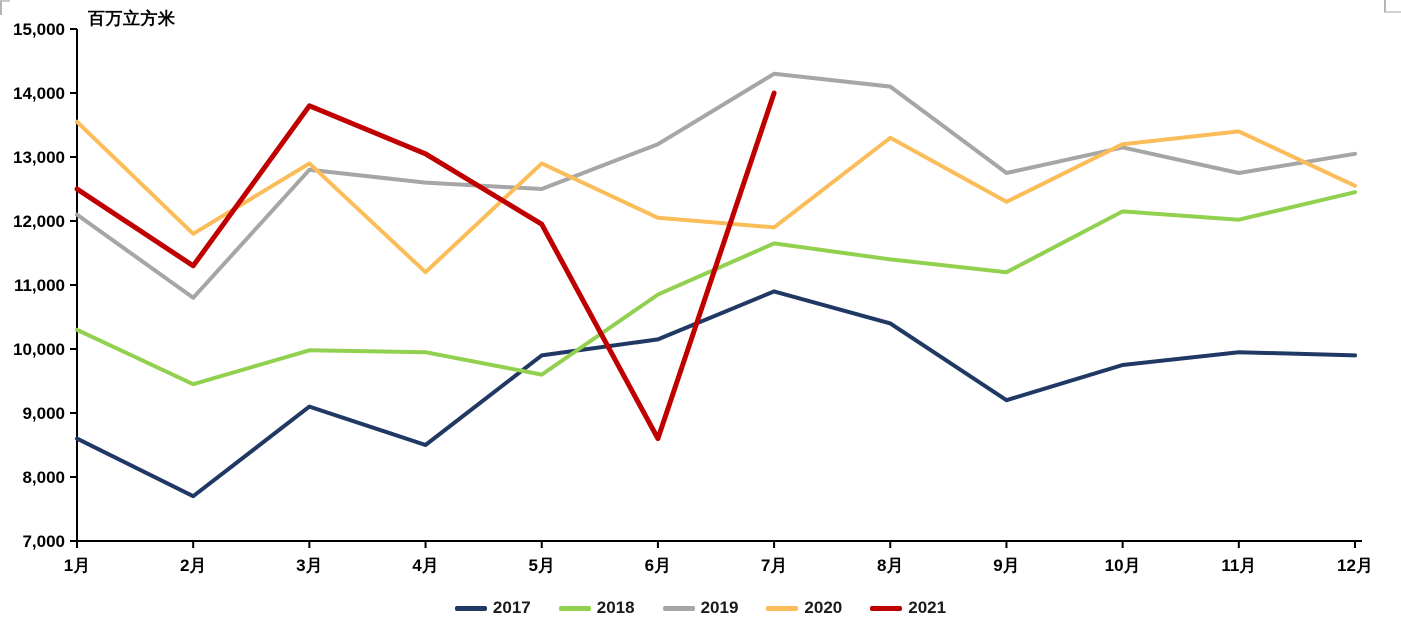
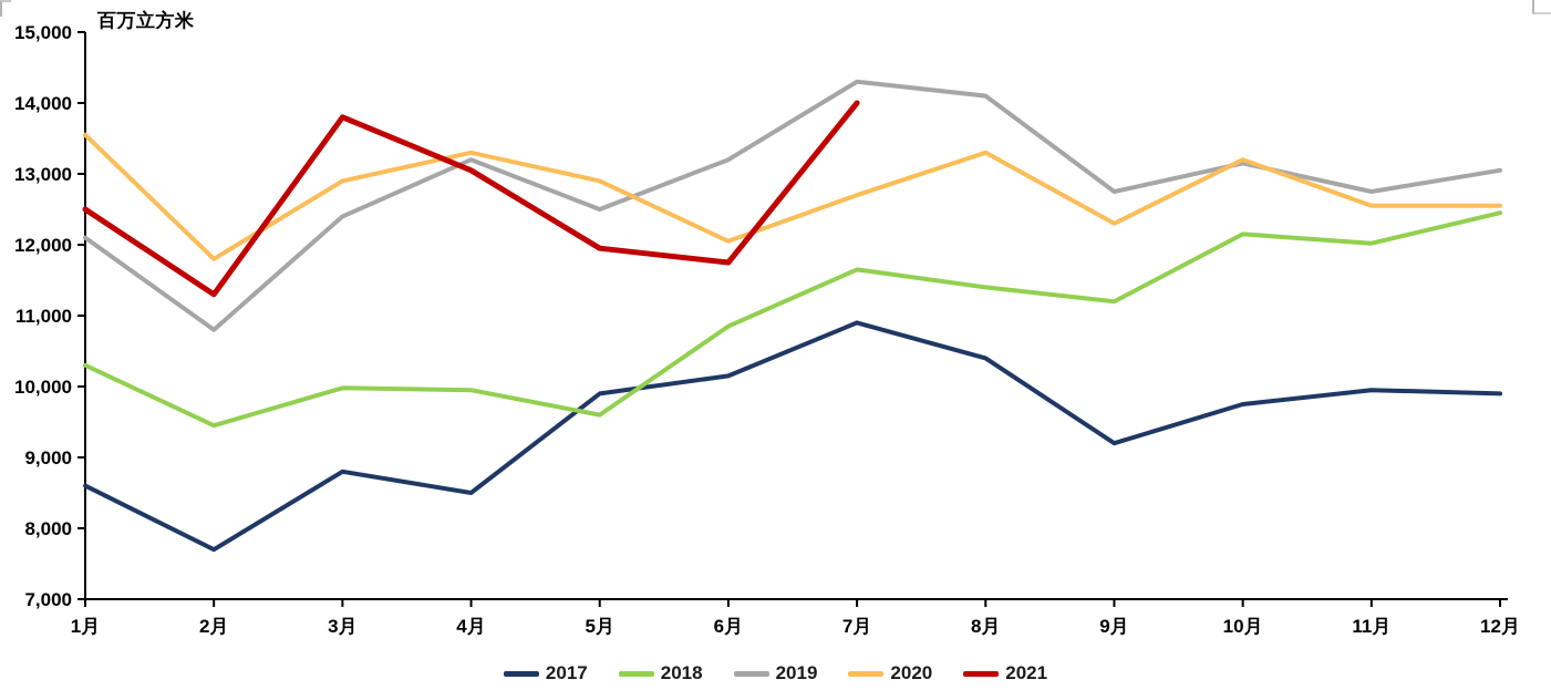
2017/3月: 9100 -> 8800
2019/3月: 12800 -> 12400
2019/4月: 12600 -> 13200
2020/4月: 11200 -> 13300
2021/6月: 8600 -> 11800
2020/7月: 11900 -> 12700
2020/11月: 13400 -> 12600
